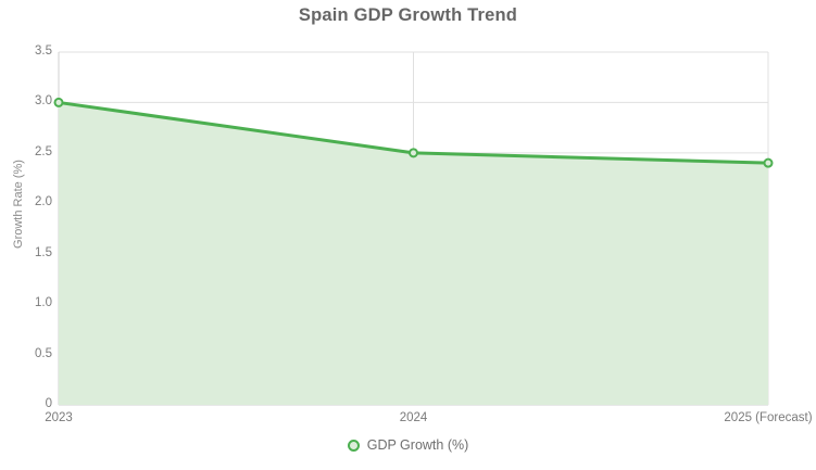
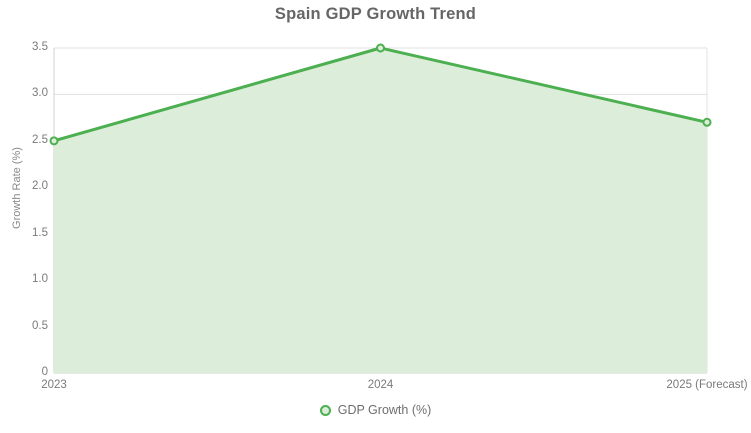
2023: 3.0 -> 2.5
2024: 2.5 -> 3.5
2025 (Forecast): 2.4 -> 2.7
